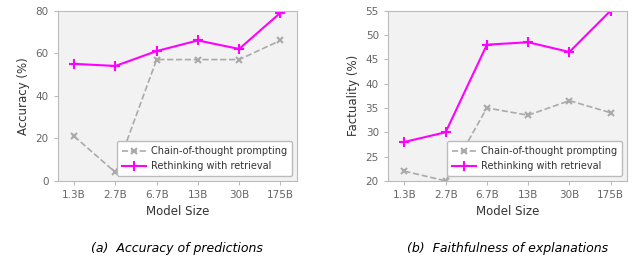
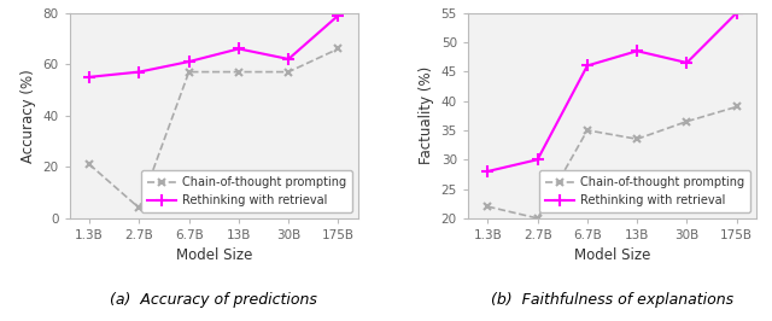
(a) Accuracy of predictions/Rethinking with retrieval/2.7B: 54 -> 57
(b) Faithfulness of explanations/Rethinking with retrieval/6.7B: 48.0 -> 46.0
(b) Faithfulness of explanations/Chain-of-thought prompting/175B: 34.0 -> 39.0
